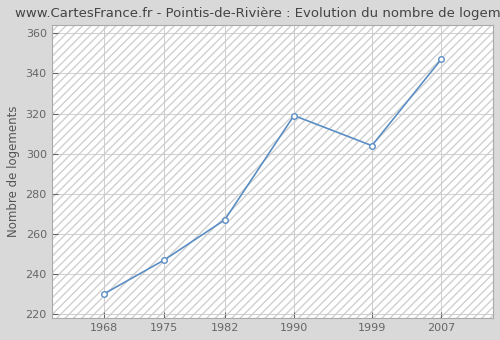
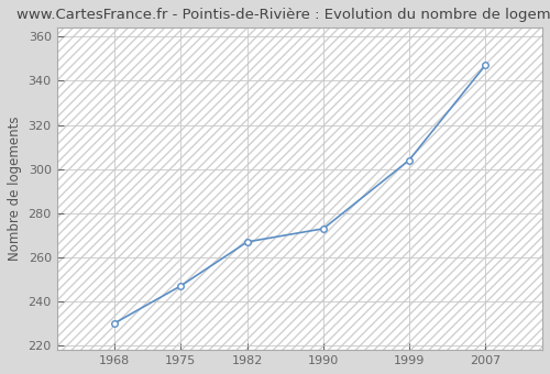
1990: 319 -> 273
